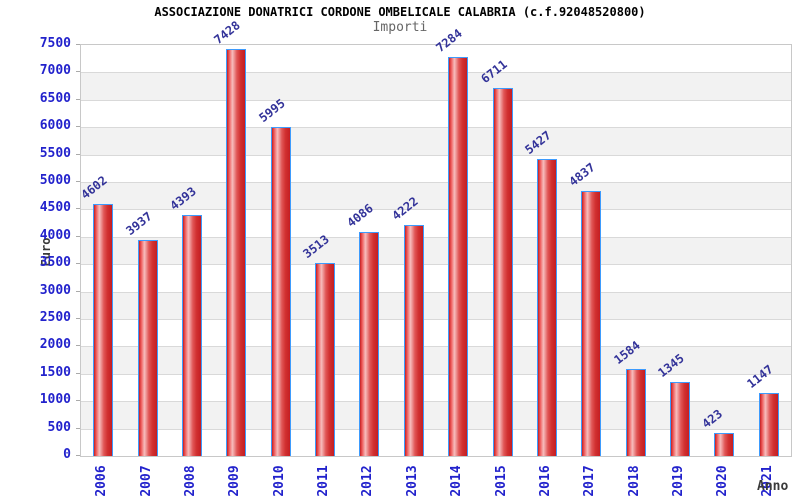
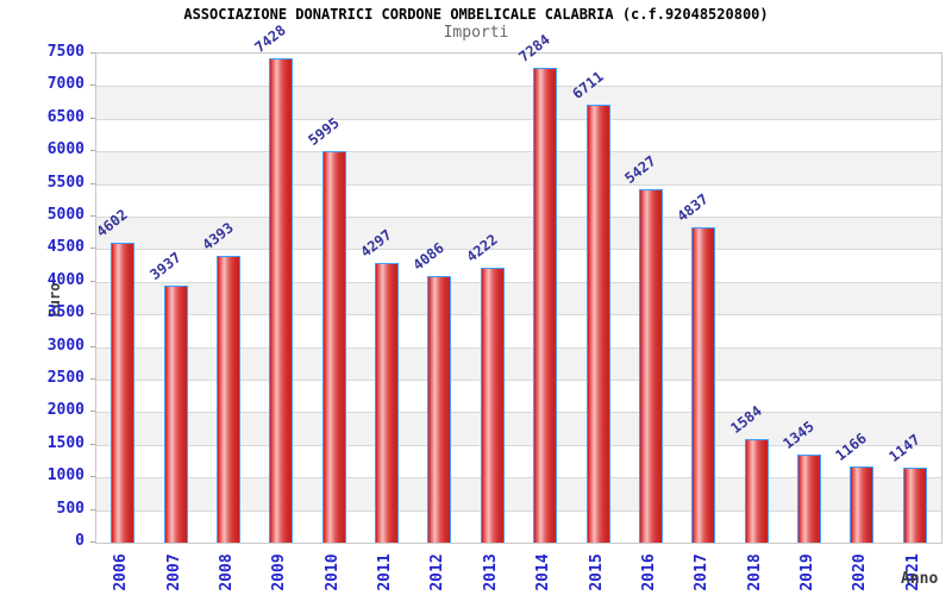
2011: 3513 -> 4297
2020: 423 -> 1166
